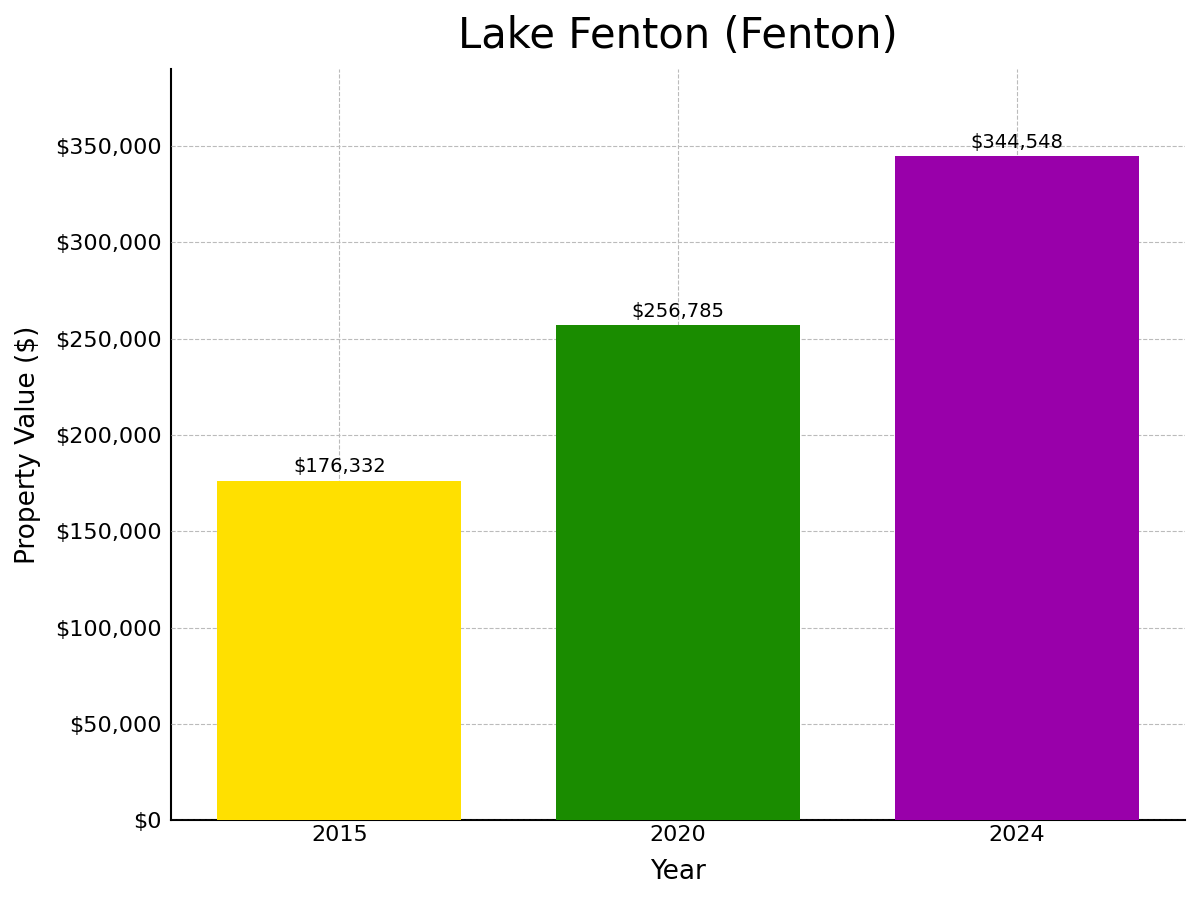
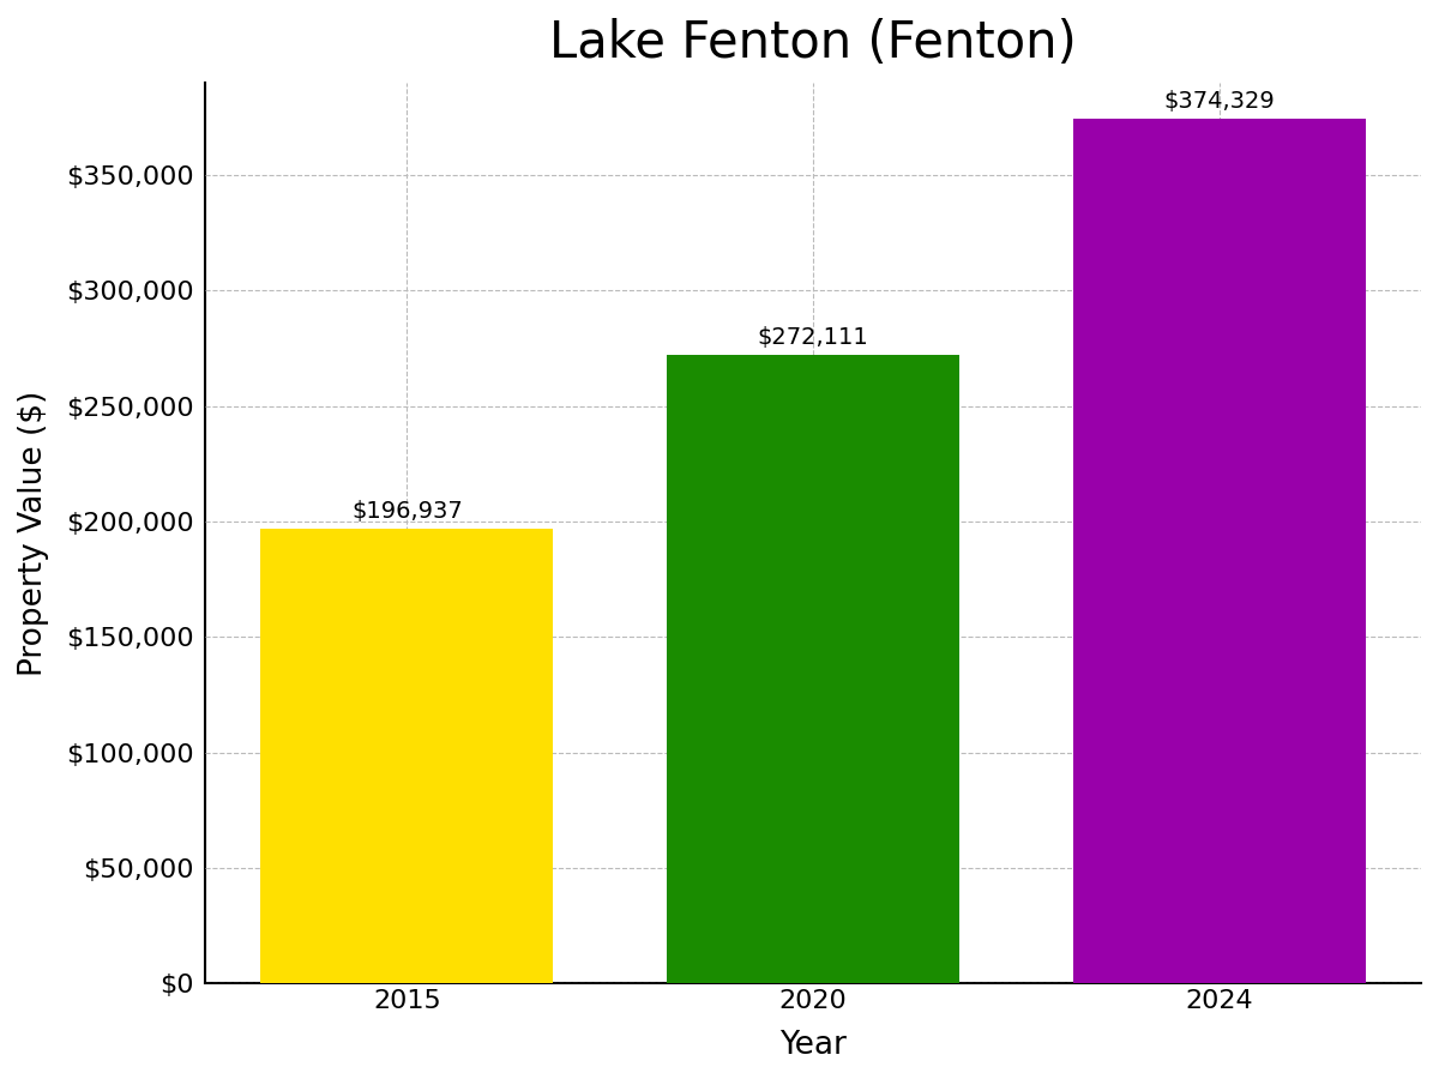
2015: $176,332 -> $196,937
2020: $256,785 -> $272,111
2024: $344,548 -> $374,329
